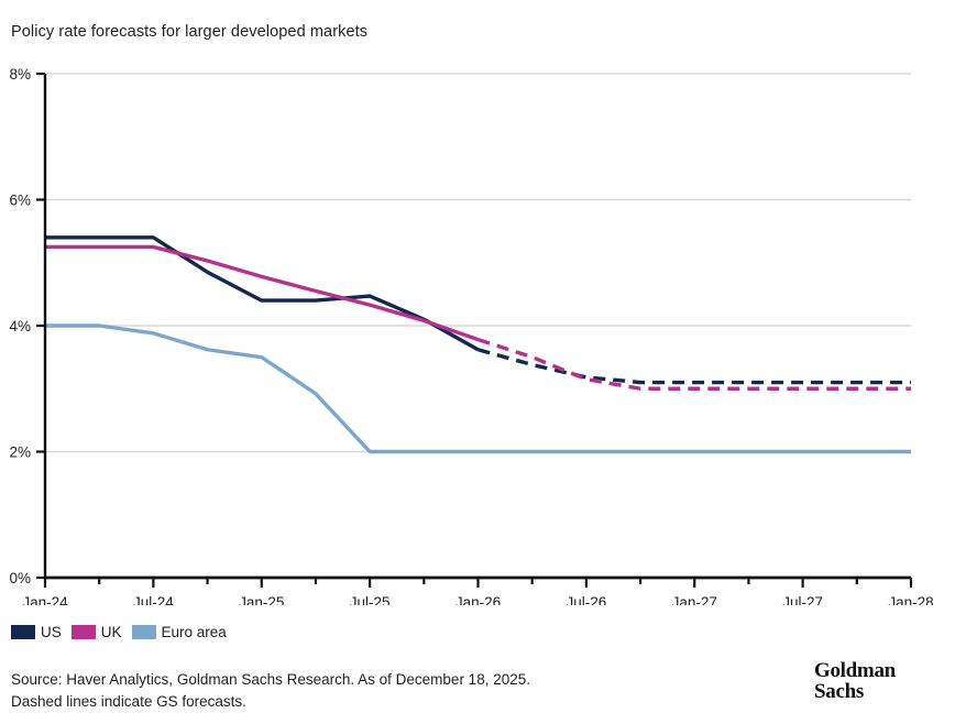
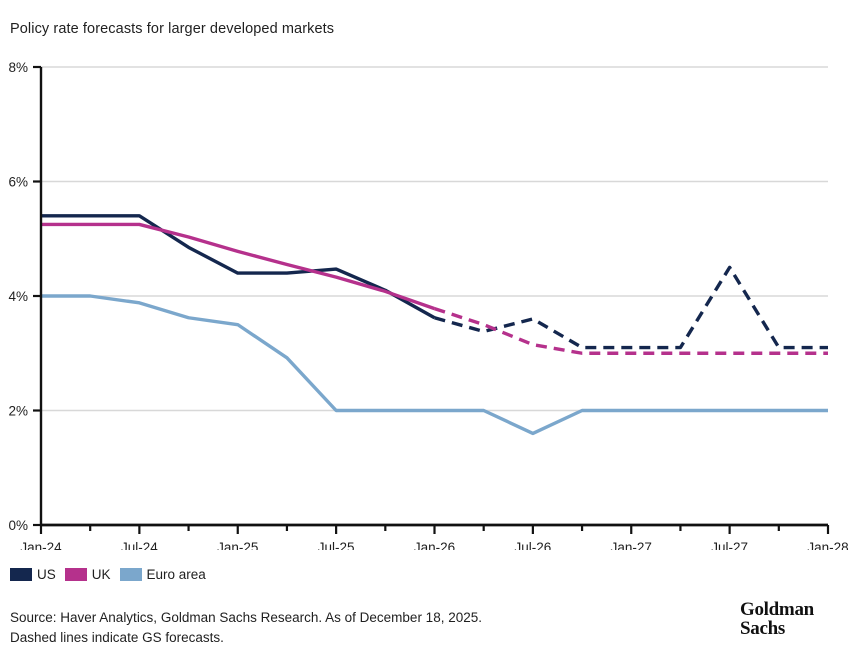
US/Jul-26: 3.2% -> 3.6%
Euro area/Jul-26: 2.0% -> 1.6%
US/Jul-27: 3.1% -> 4.5%
